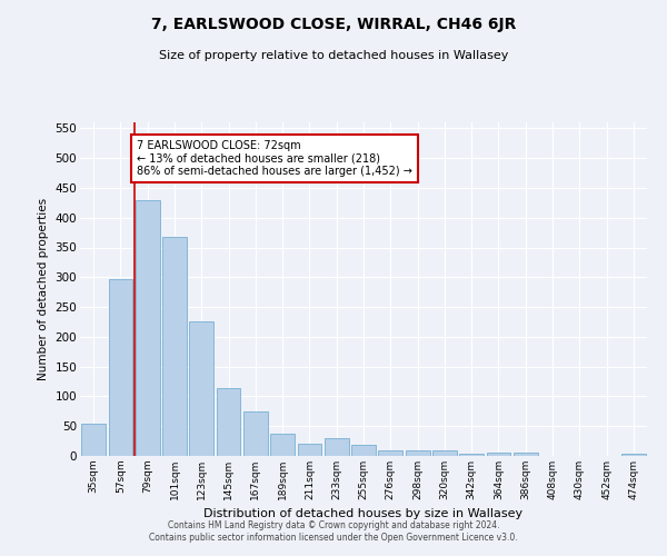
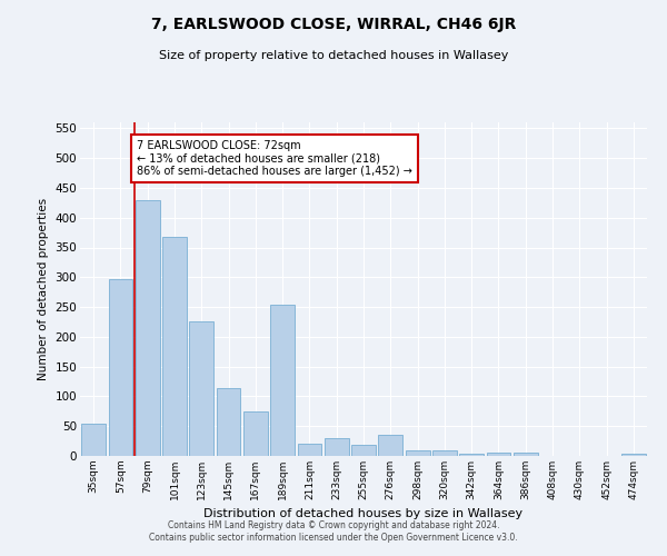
189sqm: 38 -> 254
276sqm: 10 -> 36
